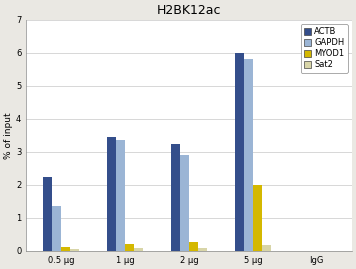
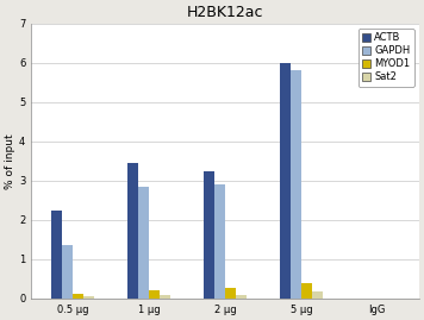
GAPDH/1 μg: 3.35 -> 2.85
MYOD1/5 μg: 2.00 -> 0.40
